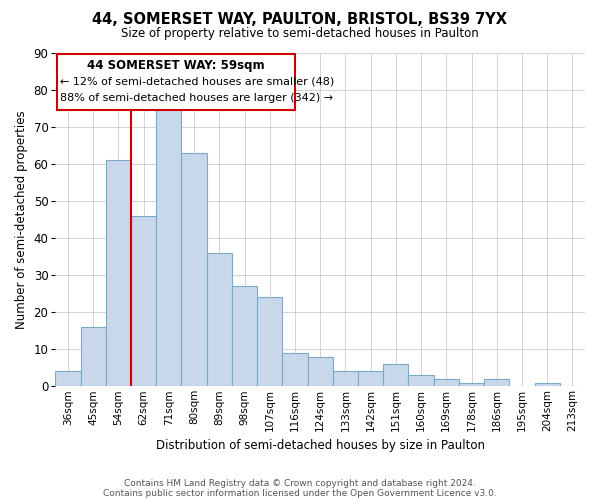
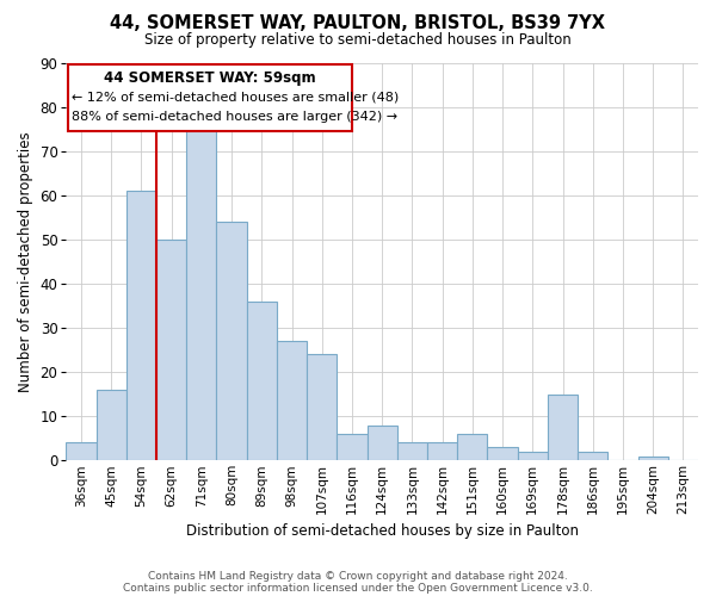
62sqm: 46 -> 50
80sqm: 63 -> 54
116sqm: 9 -> 6
178sqm: 1 -> 15
